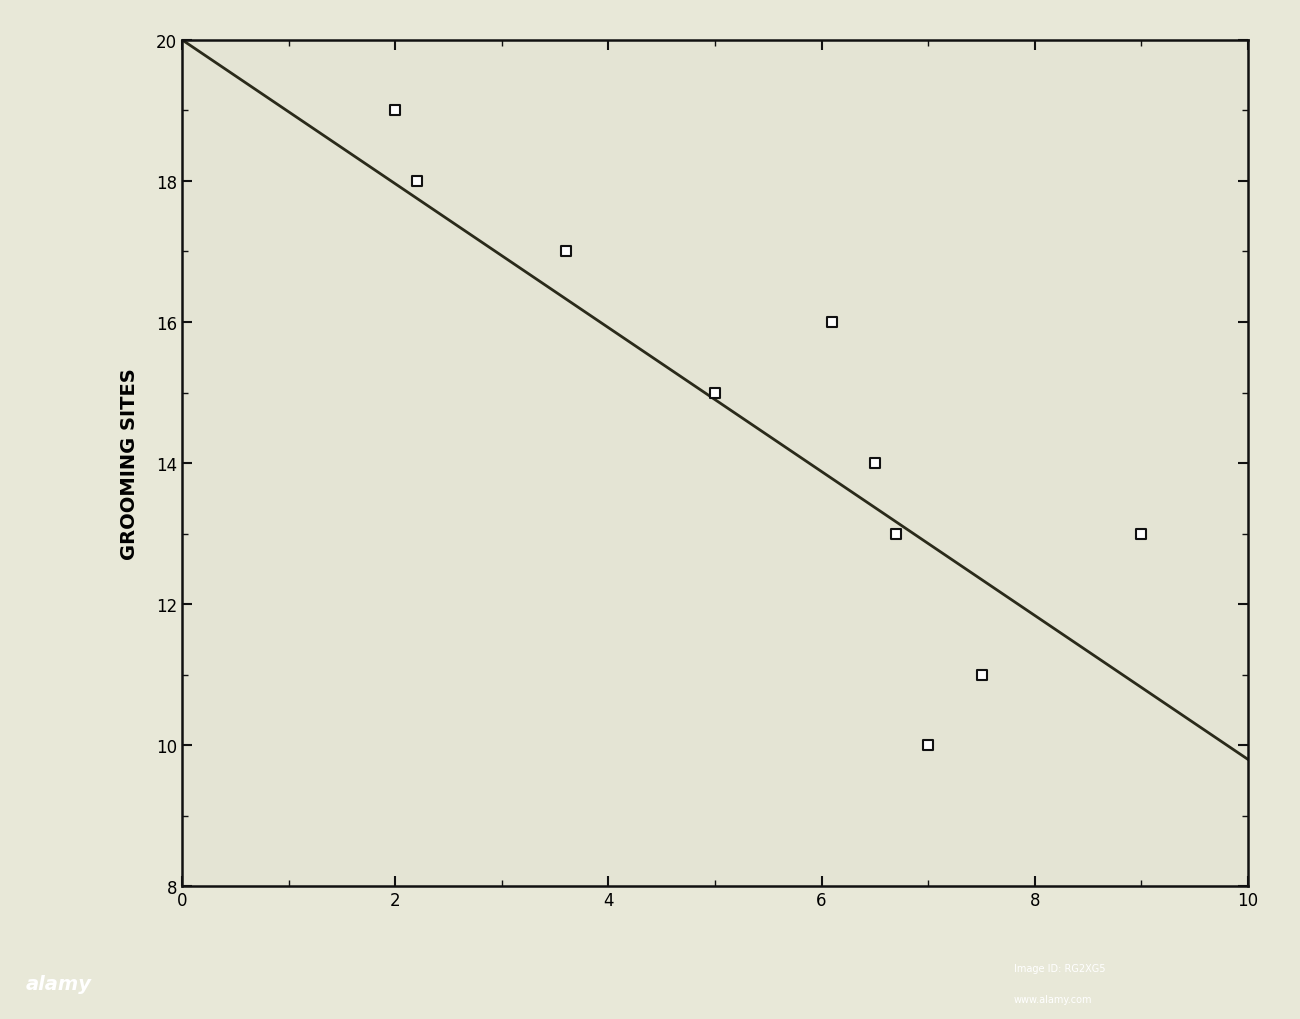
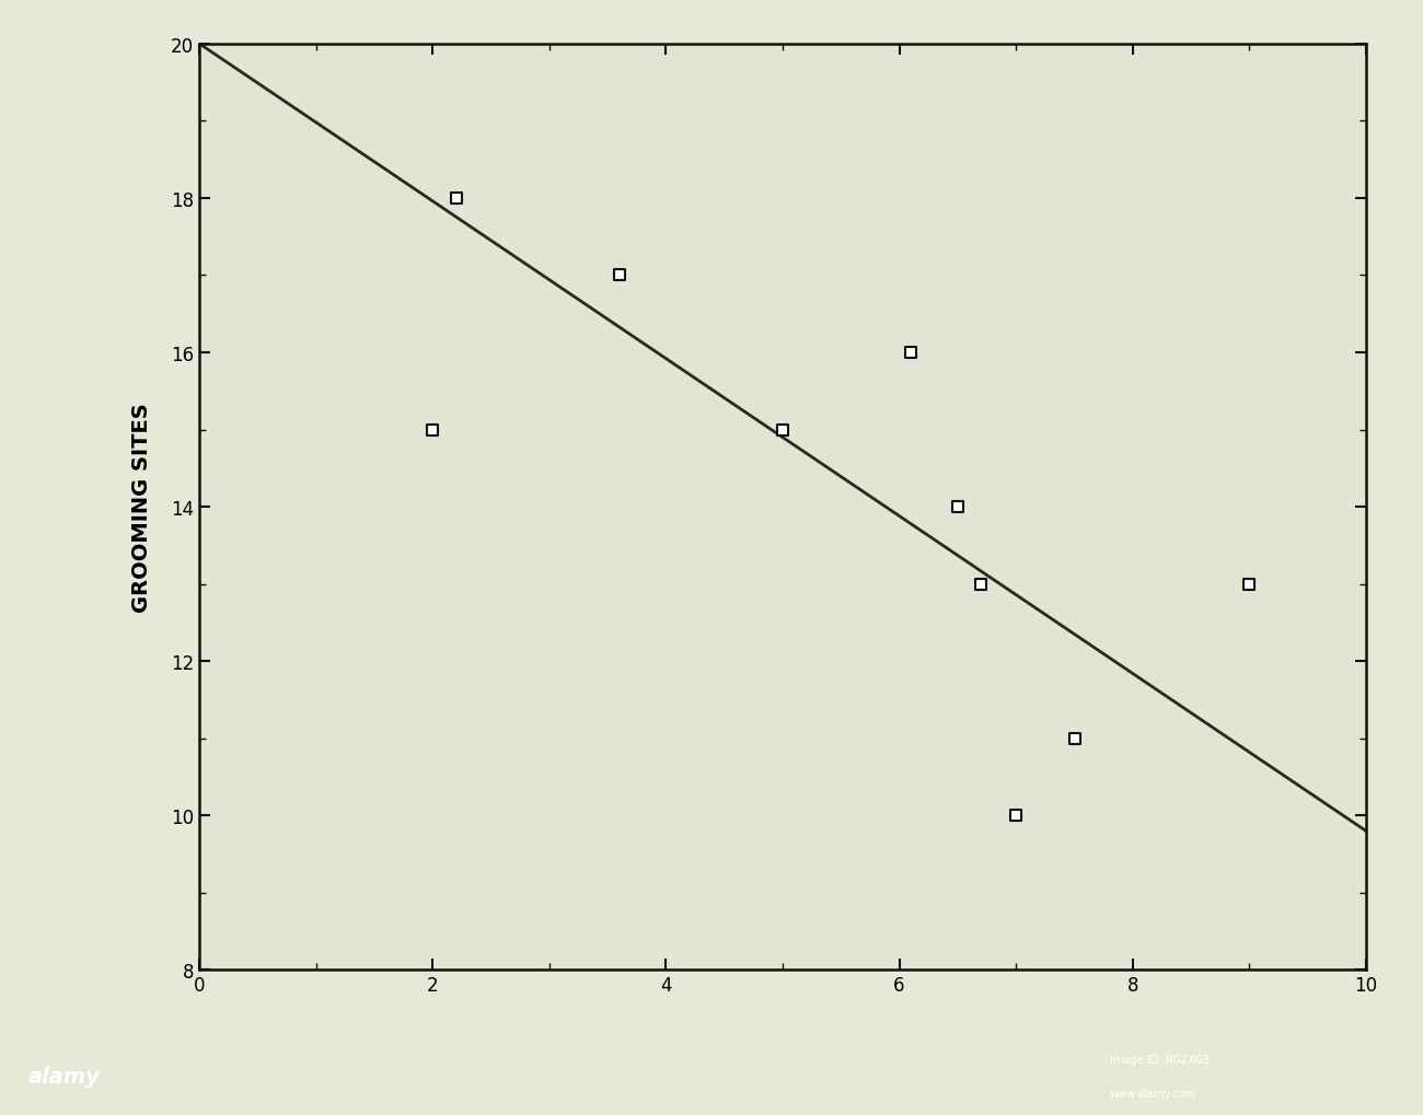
2: 19 -> 15
